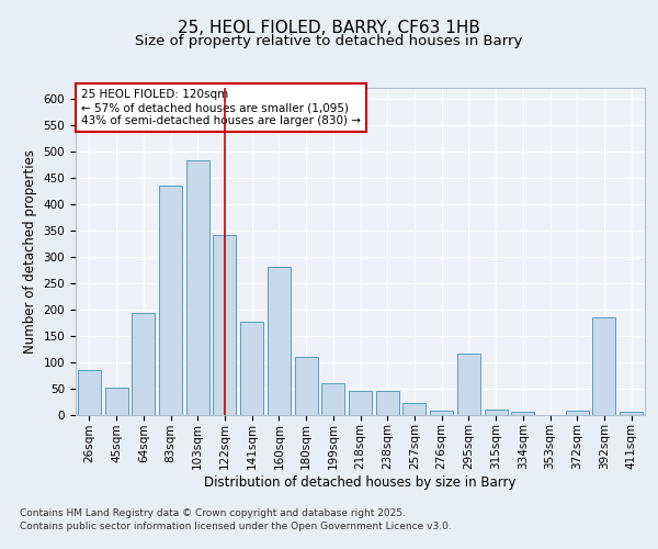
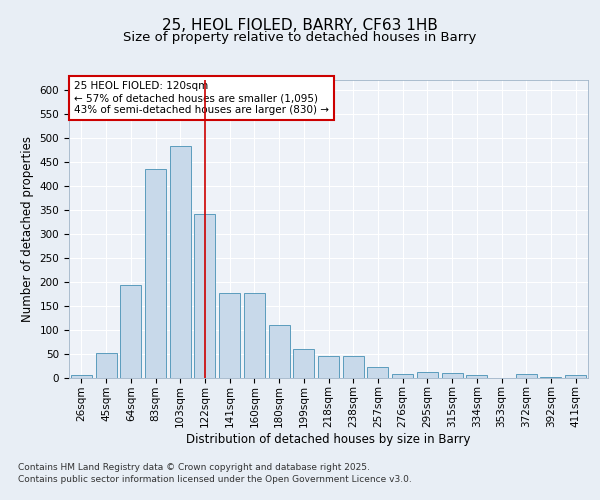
26sqm: 85 -> 5
160sqm: 280 -> 176
295sqm: 115 -> 11
392sqm: 185 -> 2
